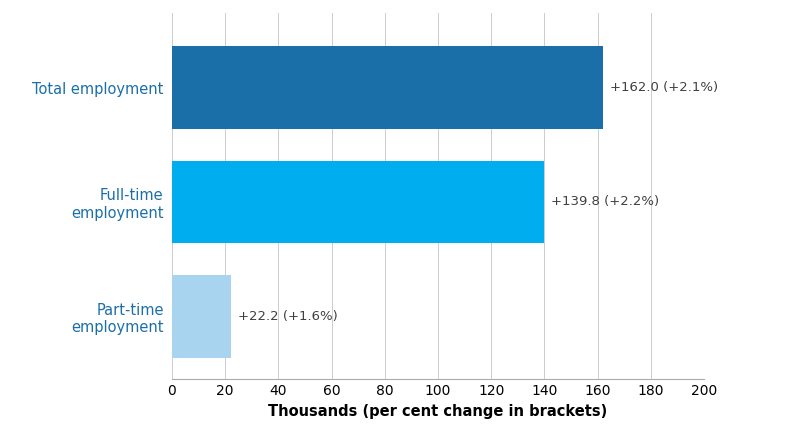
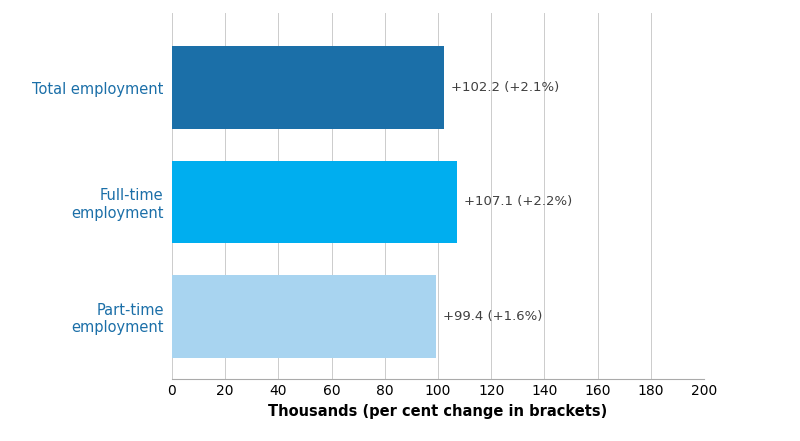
Total employment: +162.0 -> +102.2
Full-time employment: +139.8 -> +107.1
Part-time employment: +22.2 -> +99.4
